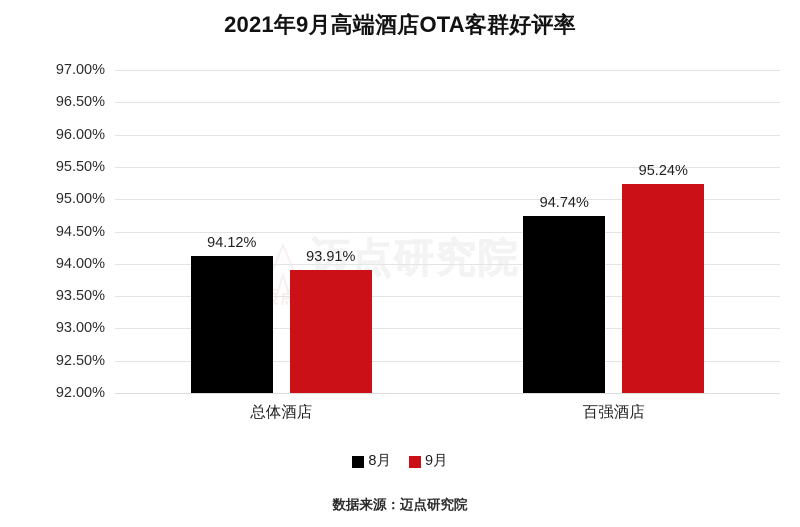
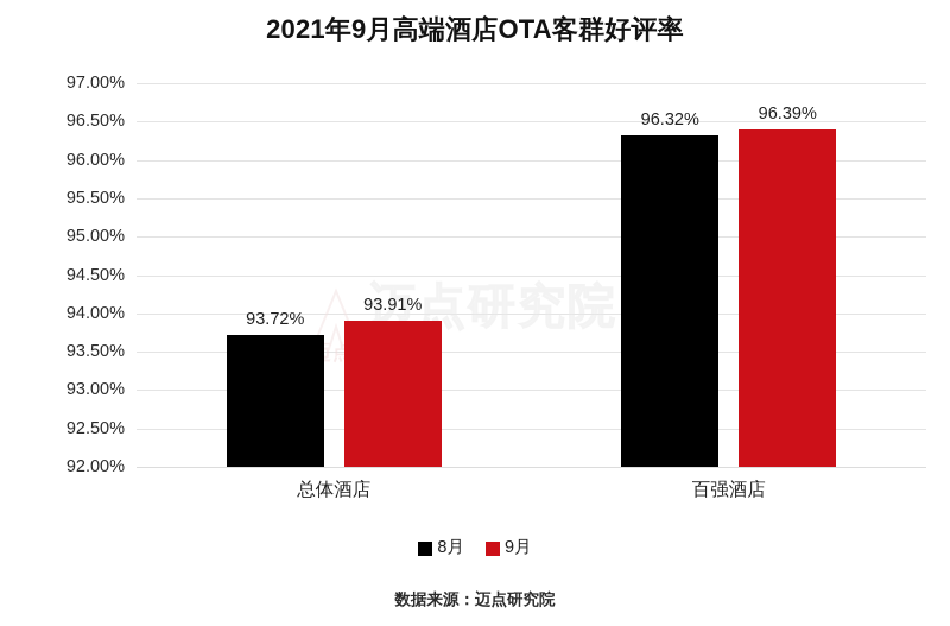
8月/总体酒店: 94.12% -> 93.72%
8月/百强酒店: 94.74% -> 96.32%
9月/百强酒店: 95.24% -> 96.39%
